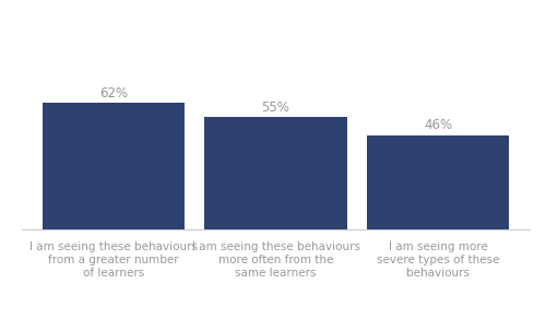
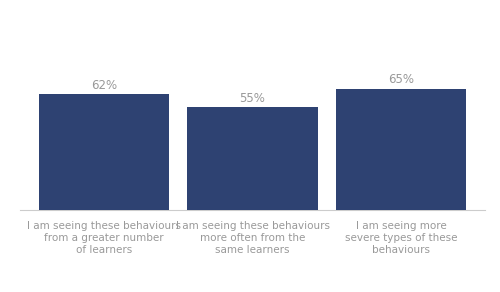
I am seeing more severe types of these behaviours: 46% -> 65%
